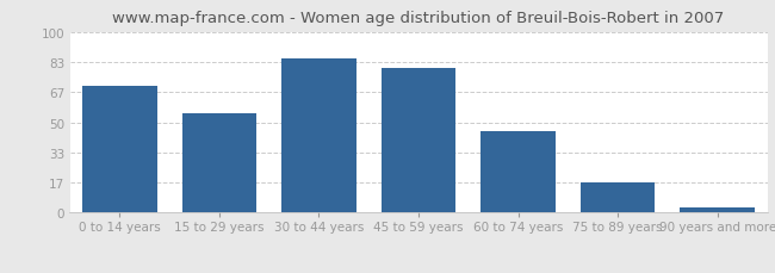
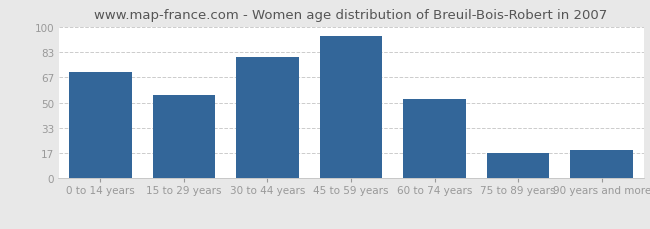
30 to 44 years: 85 -> 80
45 to 59 years: 80 -> 94
60 to 74 years: 45 -> 52
90 years and more: 3 -> 19
